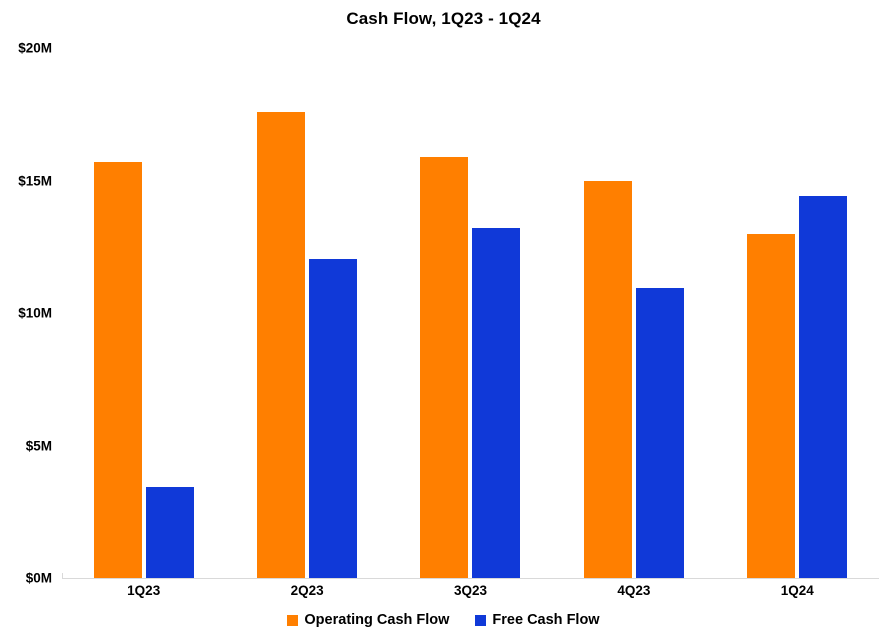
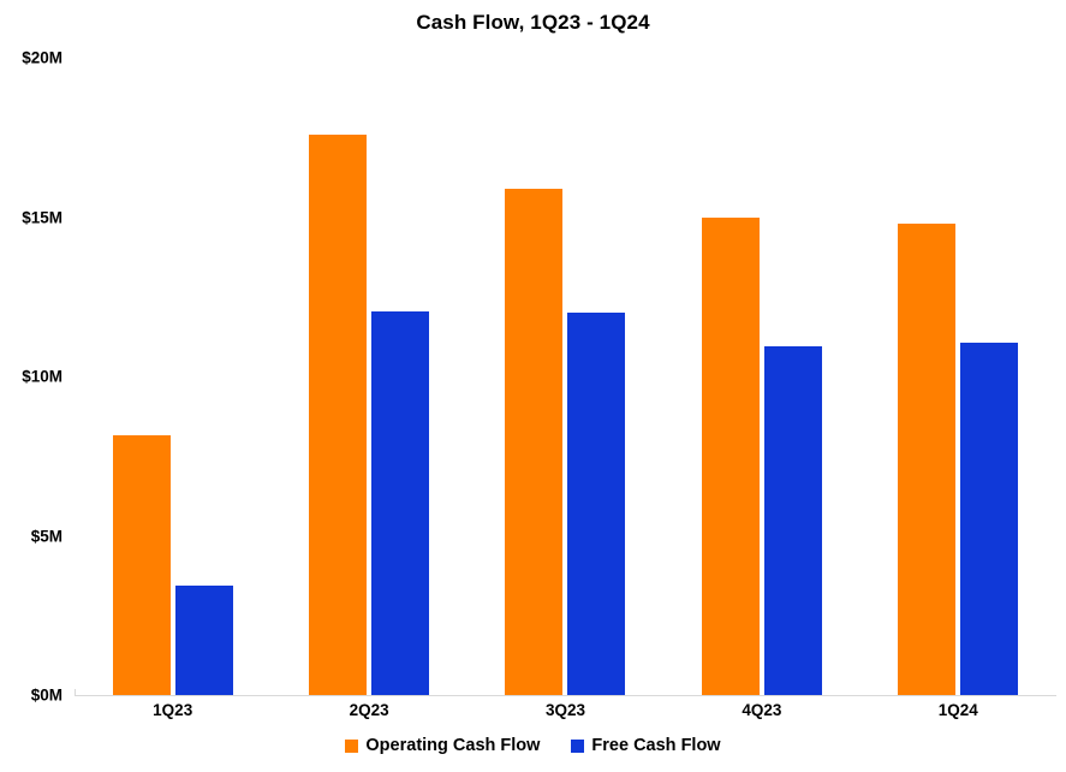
Operating Cash Flow/1Q23: $15.7M -> $8.2M
Free Cash Flow/3Q23: $13.2M -> $12.0M
Operating Cash Flow/1Q24: $13.0M -> $14.8M
Free Cash Flow/1Q24: $14.4M -> $11.1M
